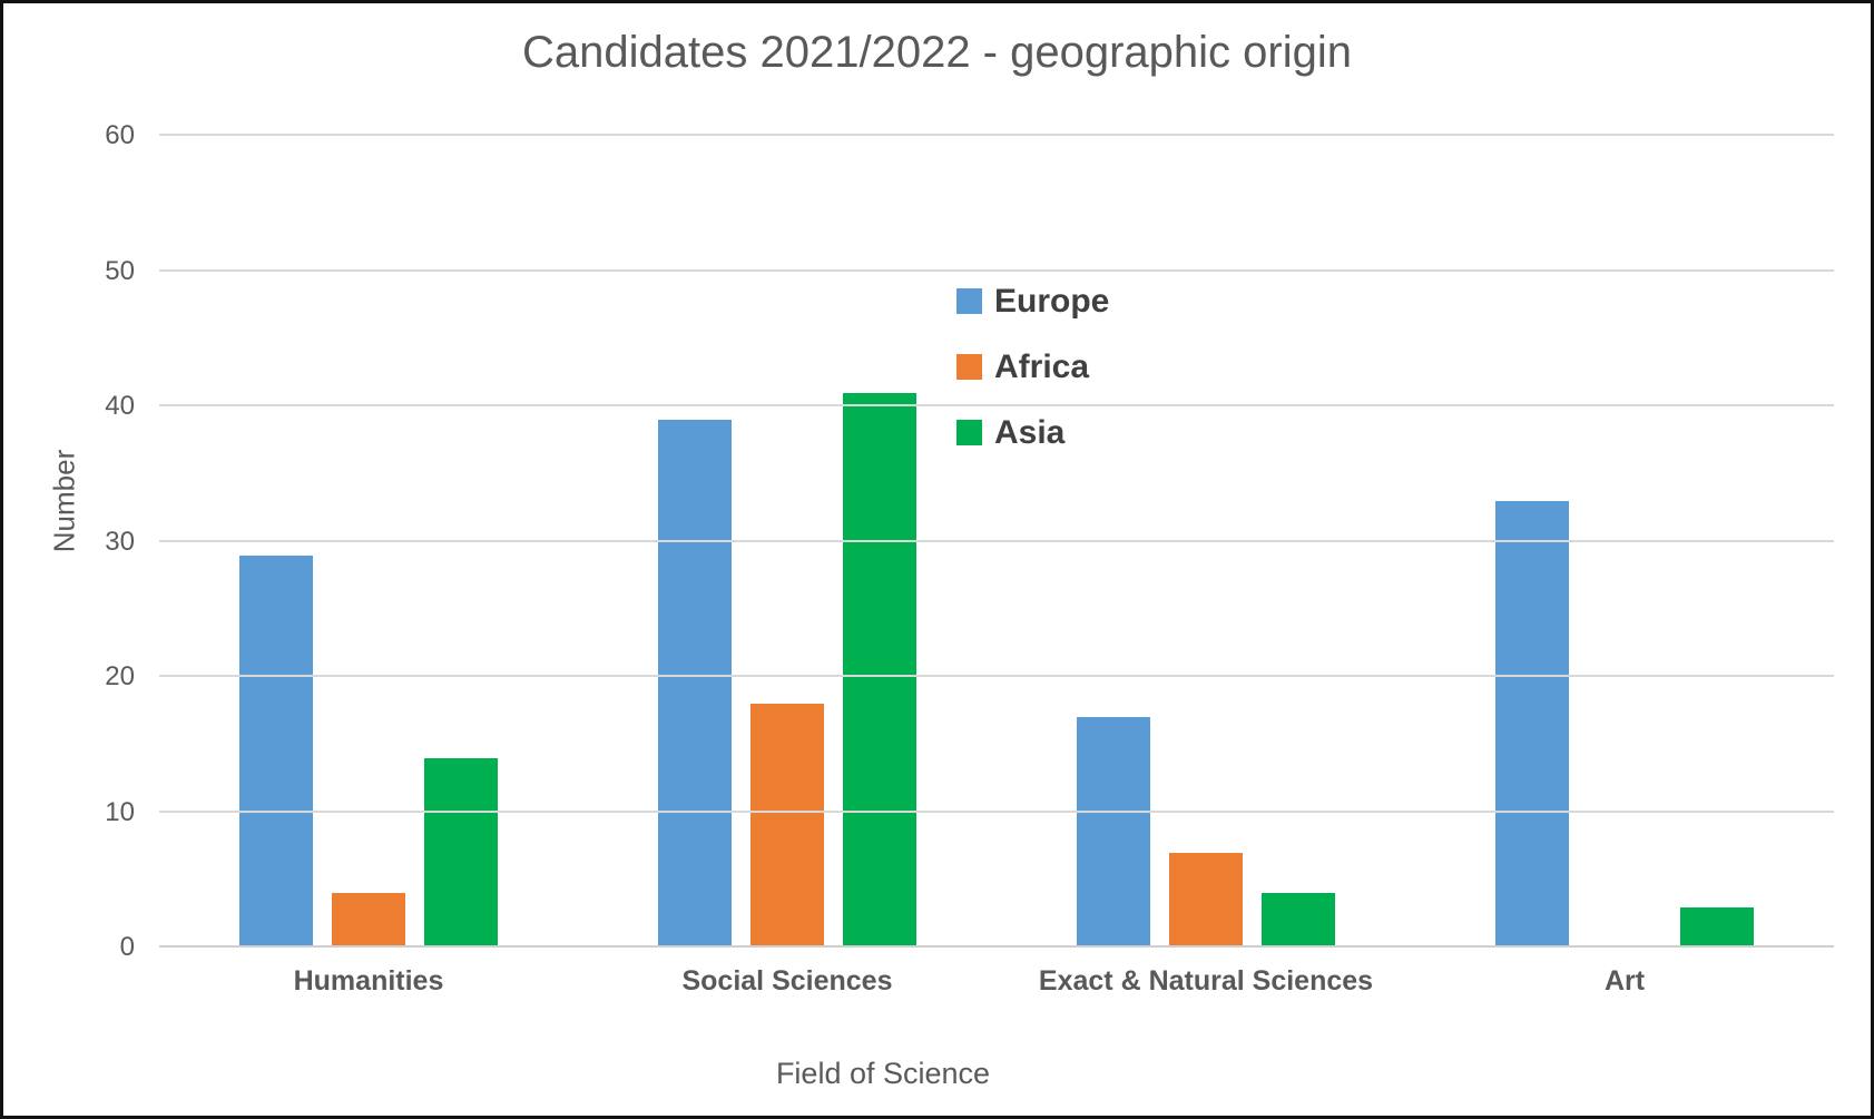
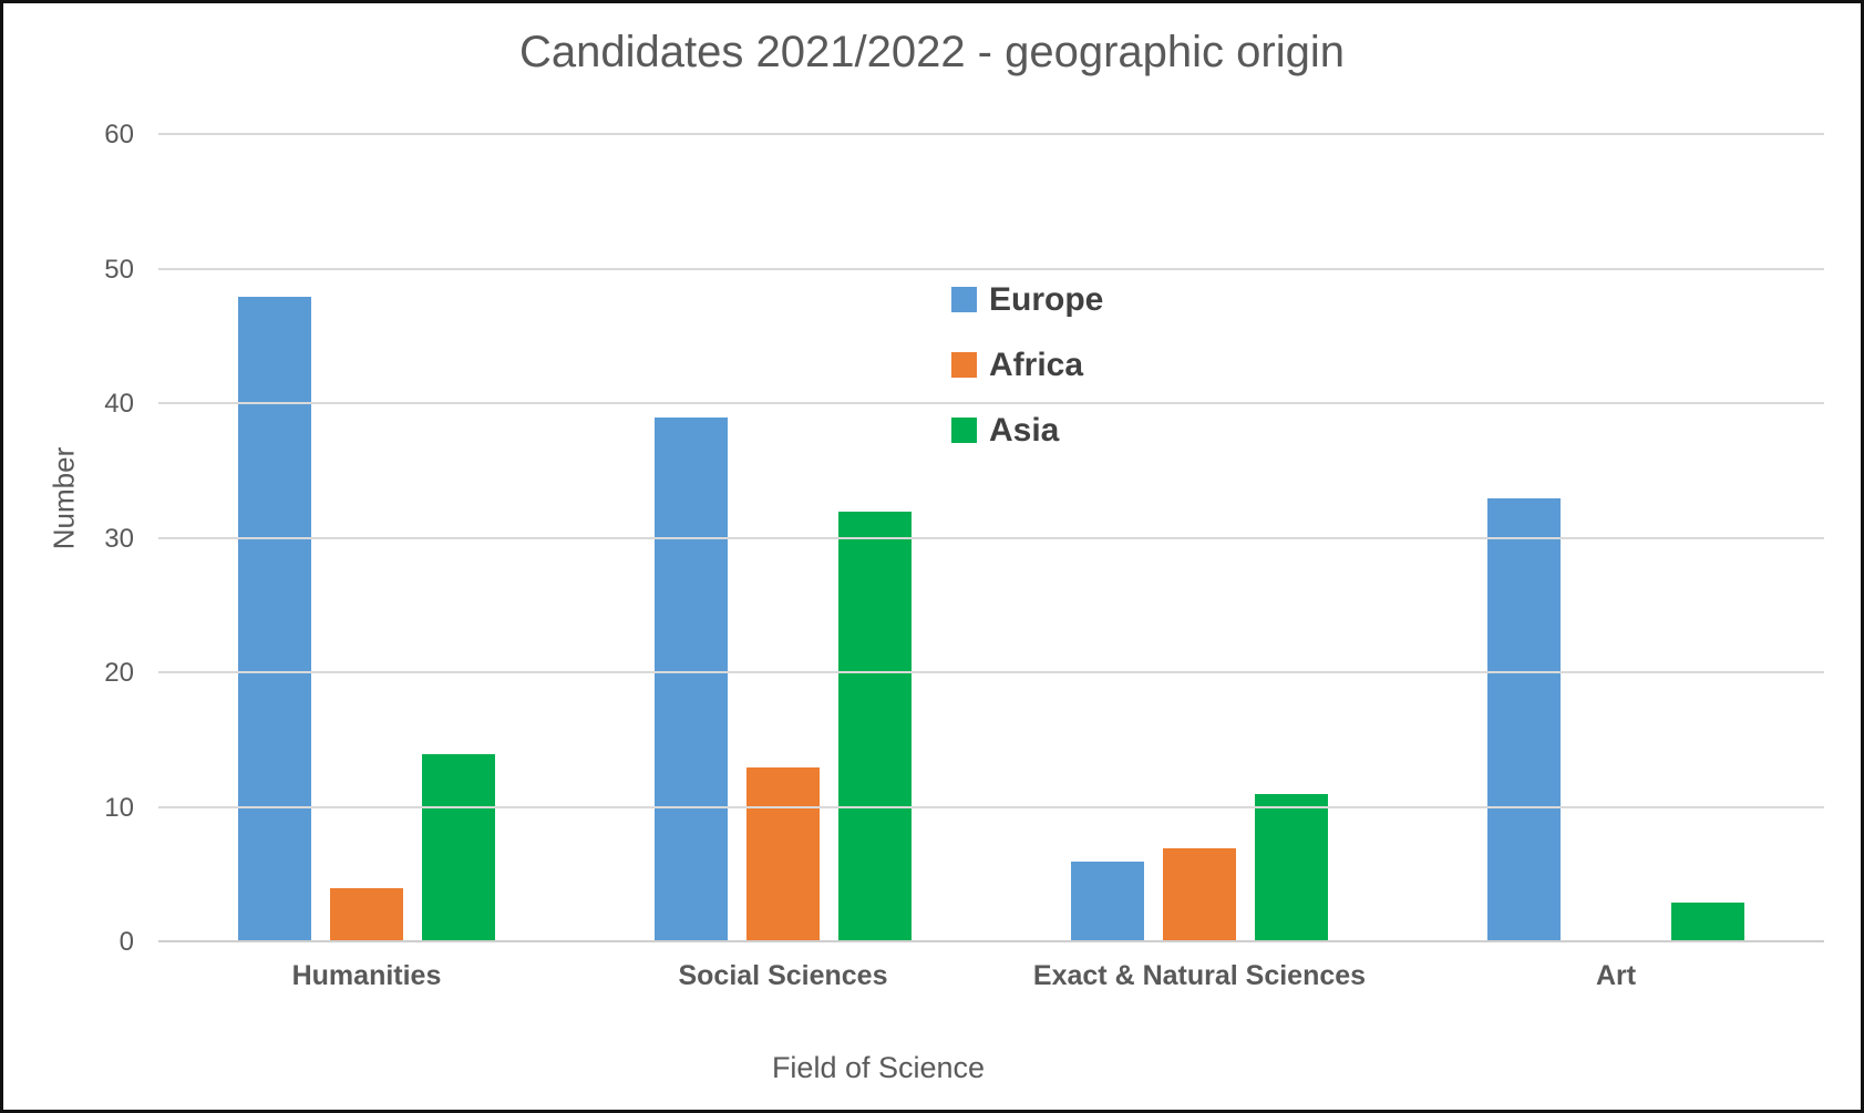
Europe/Humanities: 29 -> 48
Africa/Social Sciences: 18 -> 13
Asia/Social Sciences: 41 -> 32
Europe/Exact & Natural Sciences: 17 -> 6
Asia/Exact & Natural Sciences: 4 -> 11
